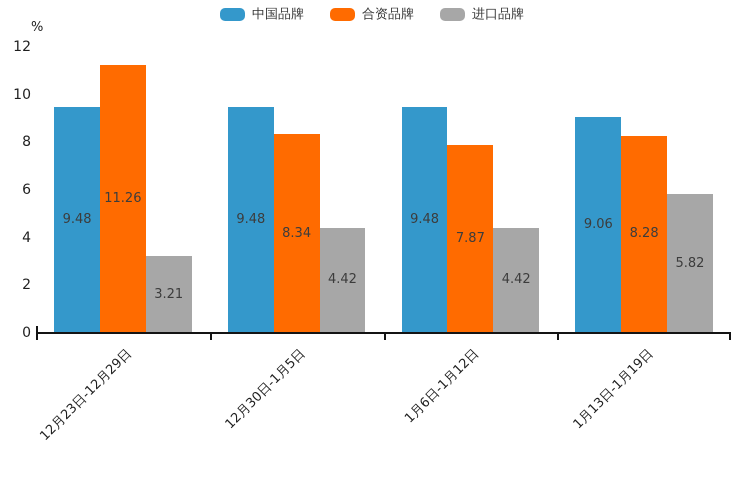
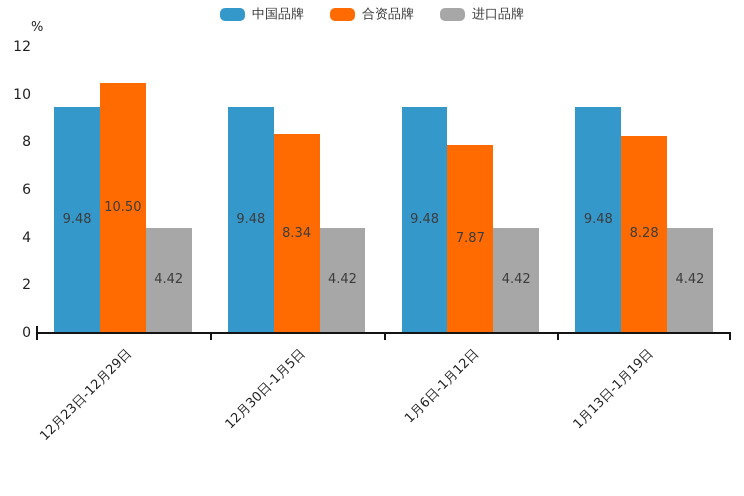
合资品牌/12月23日-12月29日: 11.26 -> 10.50
进口品牌/12月23日-12月29日: 3.21 -> 4.42
中国品牌/1月13日-1月19日: 9.06 -> 9.48
进口品牌/1月13日-1月19日: 5.82 -> 4.42
